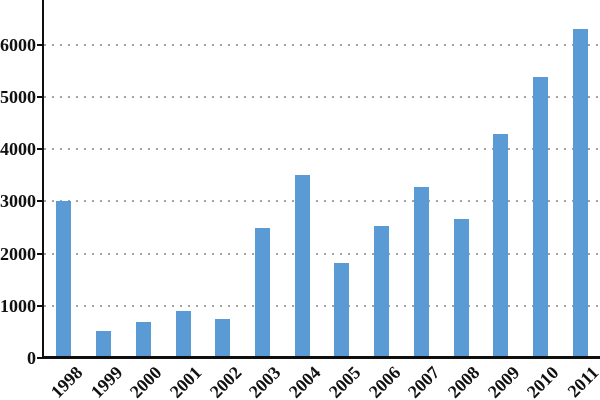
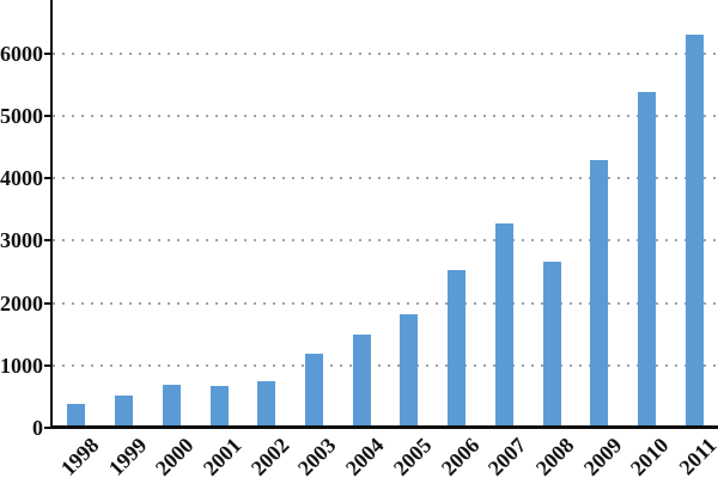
1998: 3000 -> 400
2001: 900 -> 700
2003: 2500 -> 1200
2004: 3500 -> 1500
